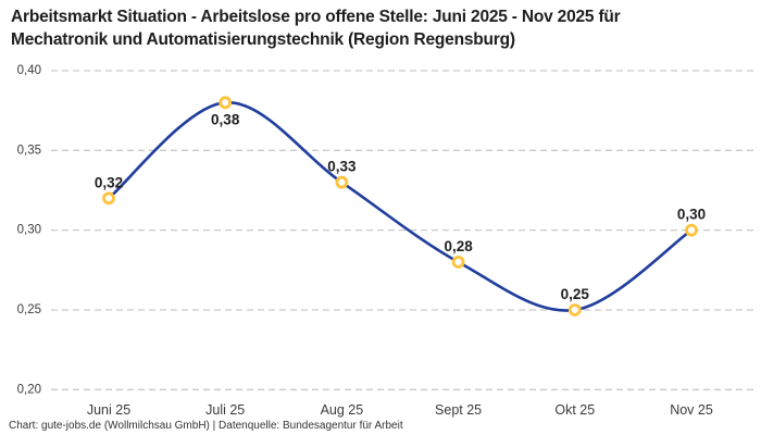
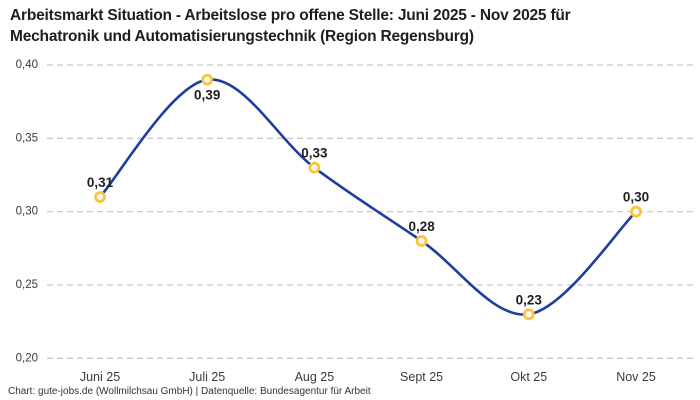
Juni 25: 0,32 -> 0,31
Juli 25: 0,38 -> 0,39
Okt 25: 0,25 -> 0,23
